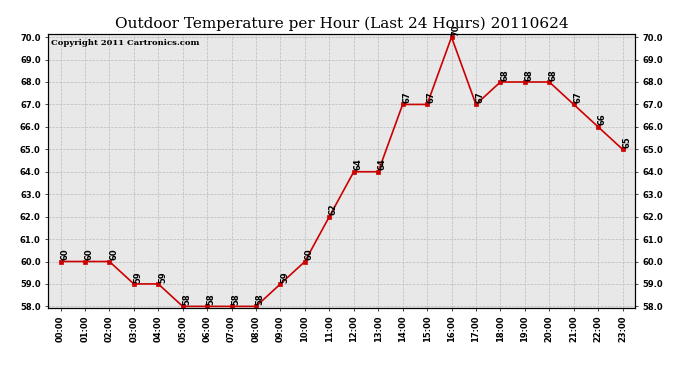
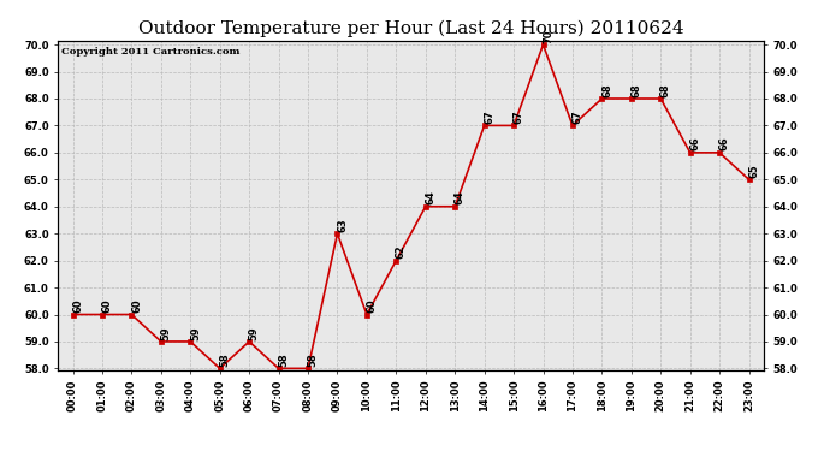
06:00: 58 -> 59
09:00: 59 -> 63
21:00: 67 -> 66
